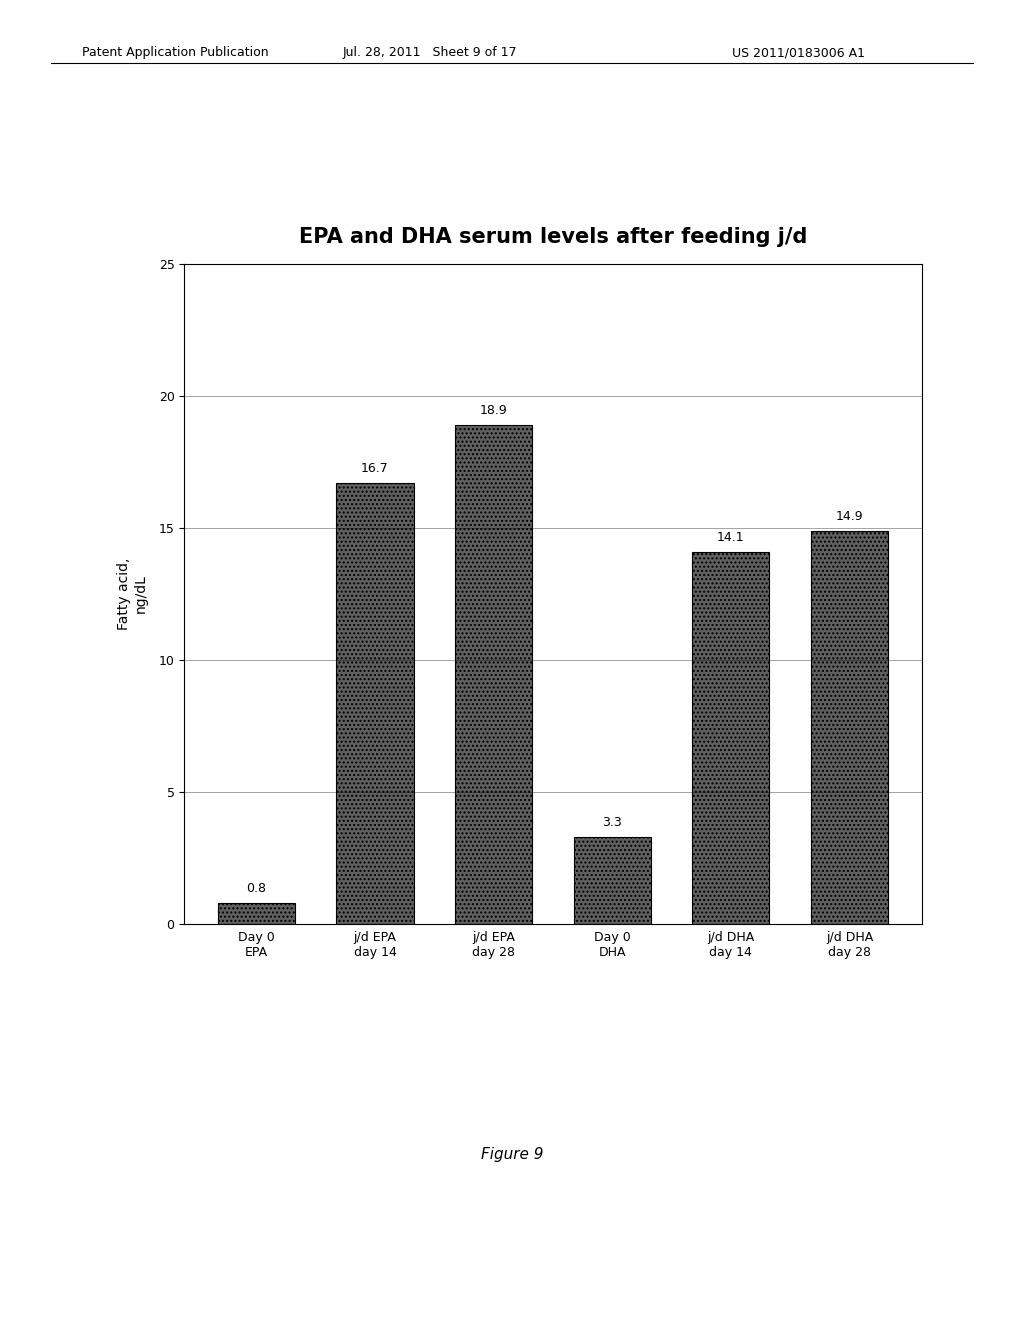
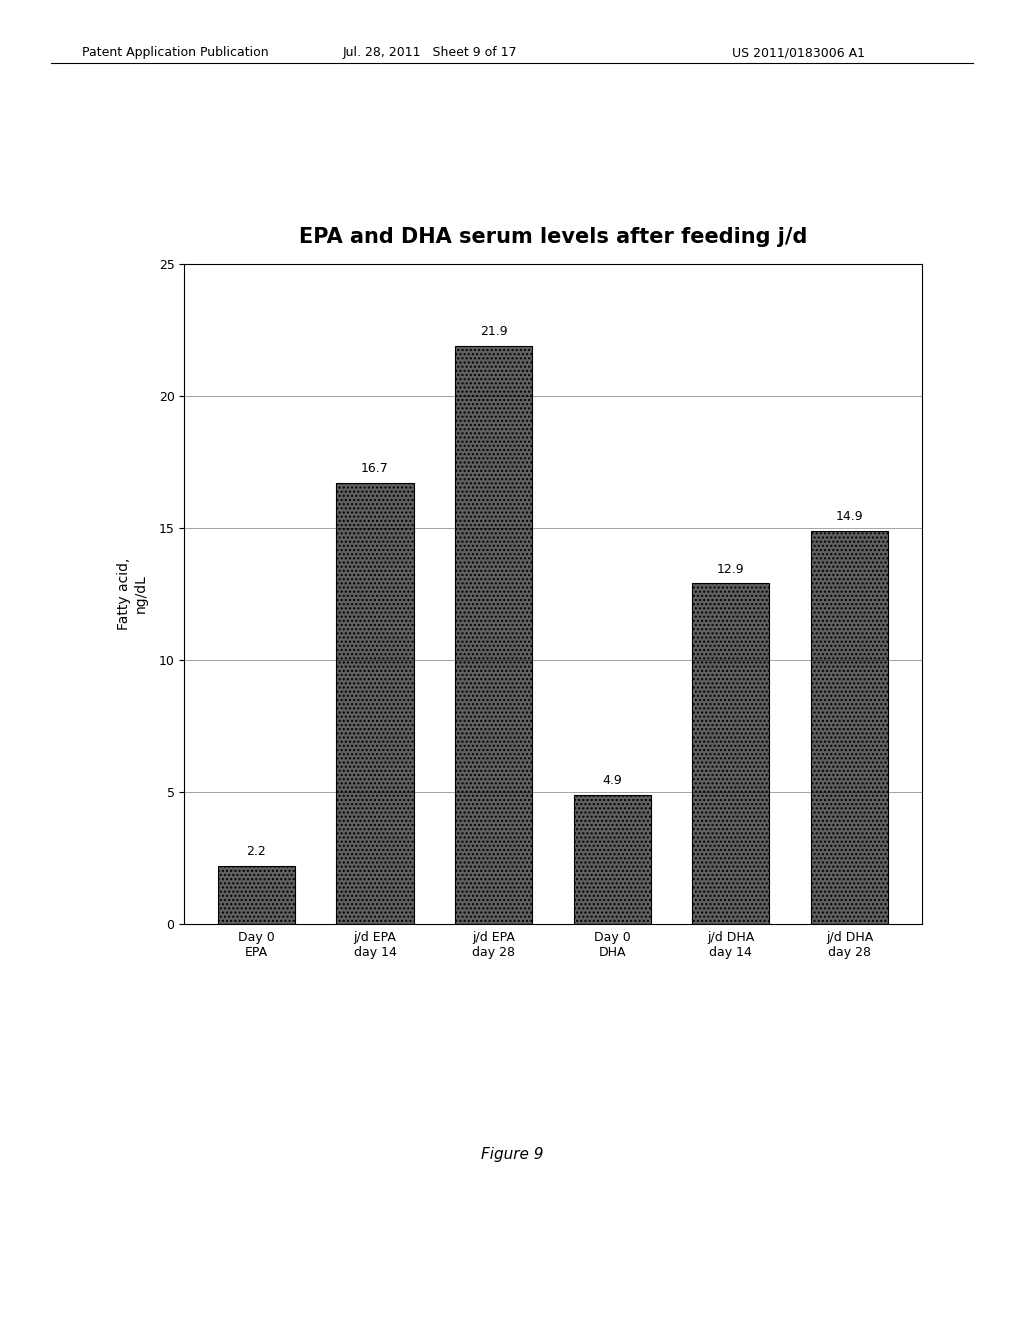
Day 0 EPA: 0.8 -> 2.2
j/d EPA day 28: 18.9 -> 21.9
Day 0 DHA: 3.3 -> 4.9
j/d DHA day 14: 14.1 -> 12.9
